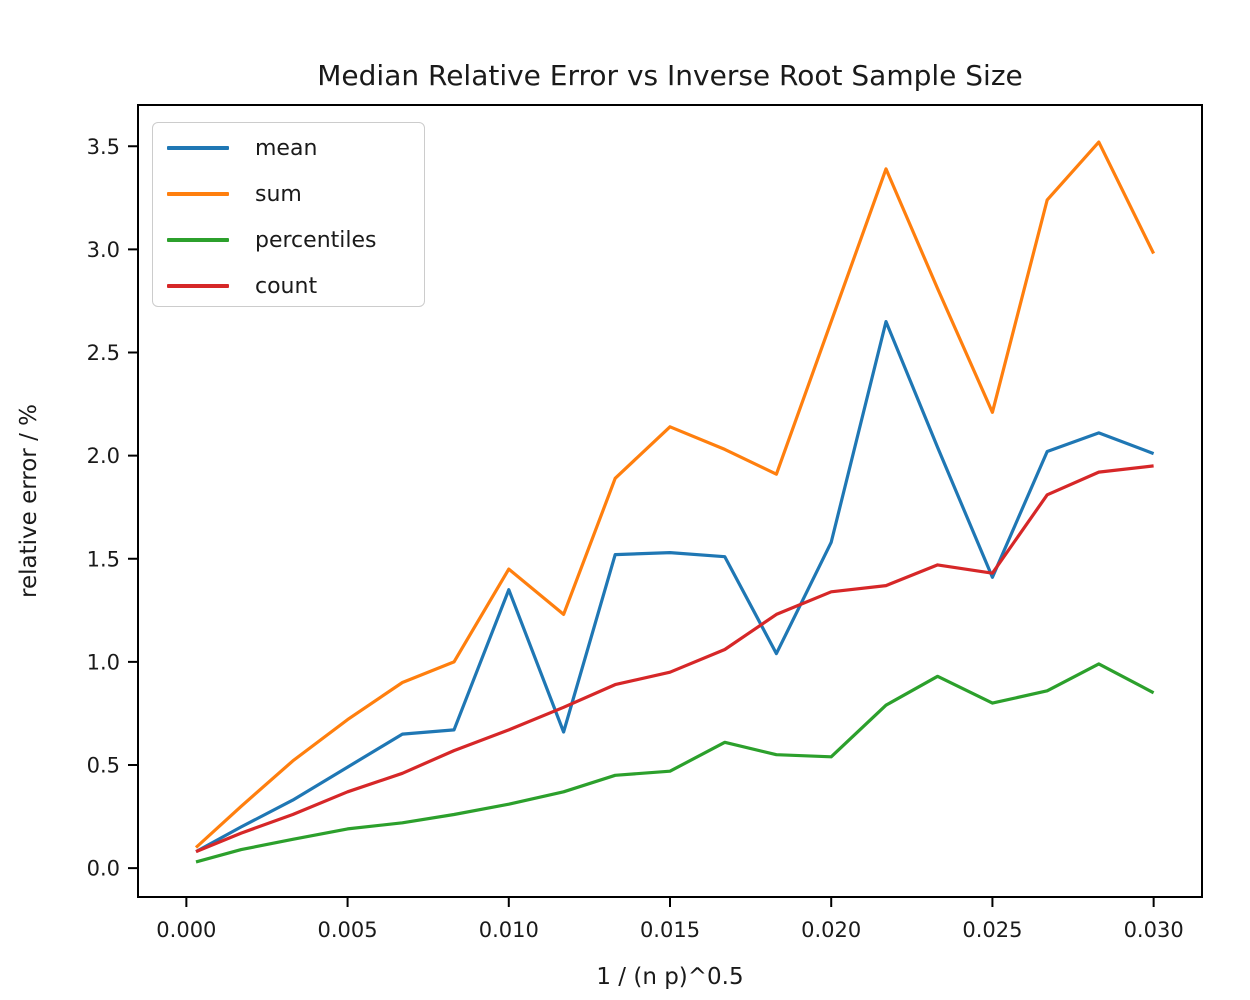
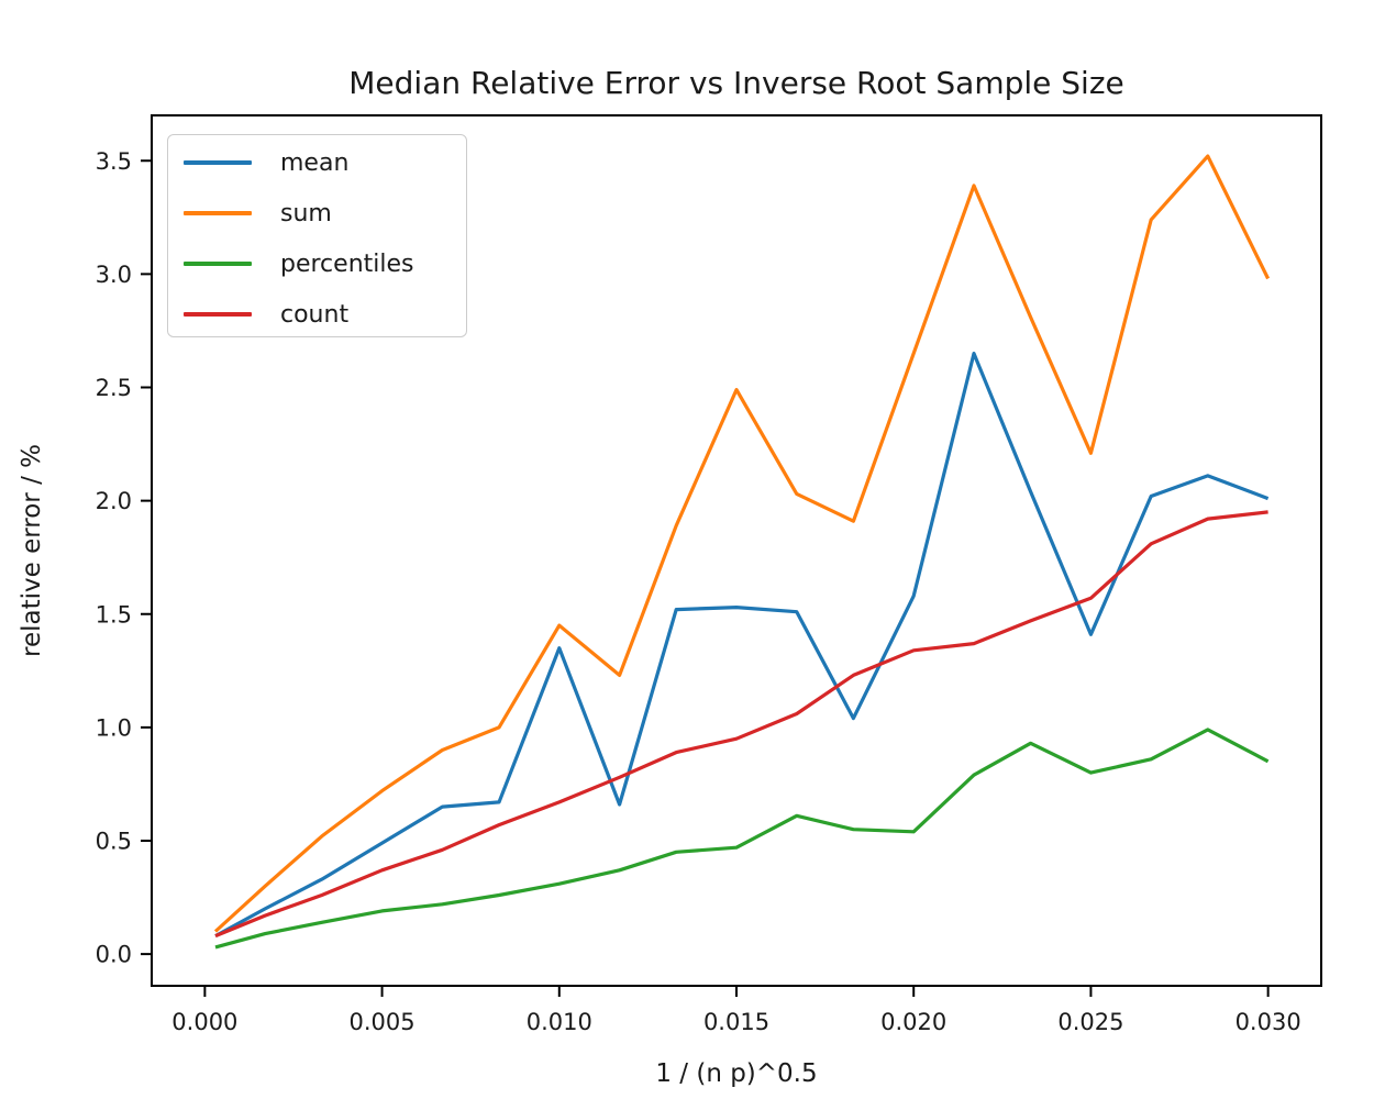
sum/0.015: 2.14 -> 2.49
count/0.025: 1.43 -> 1.57
